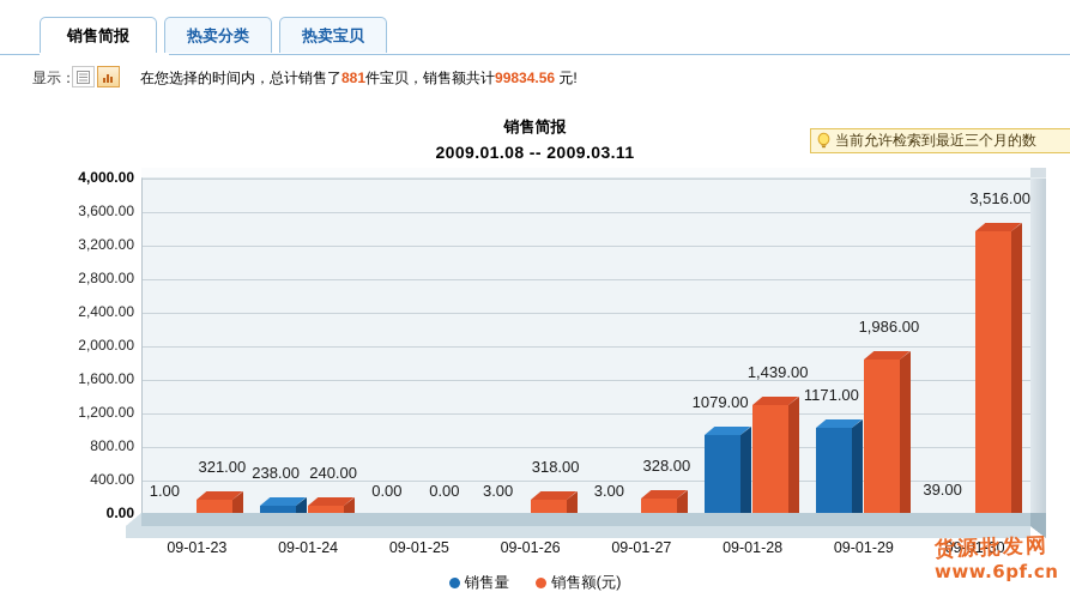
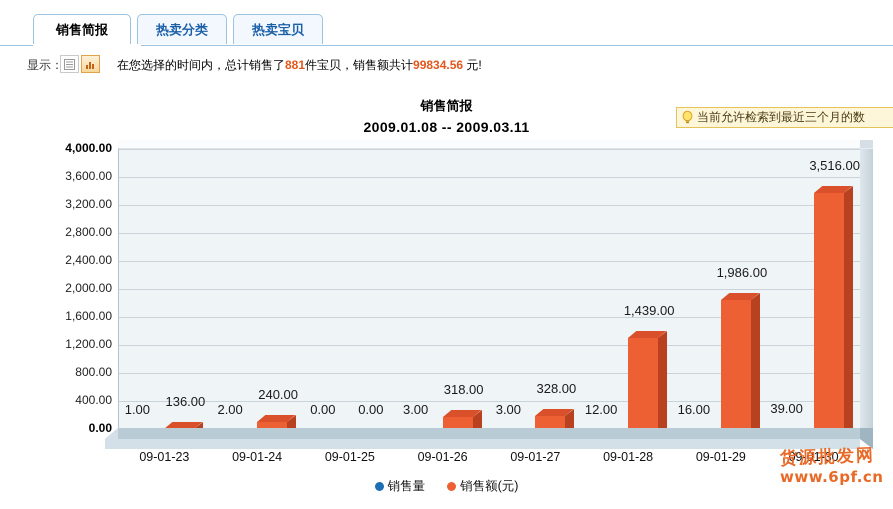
销售额(元)/09-01-23: 321.00 -> 136.00
销售量/09-01-24: 238.00 -> 2.00
销售量/09-01-28: 1079.00 -> 12.00
销售量/09-01-29: 1171.00 -> 16.00
